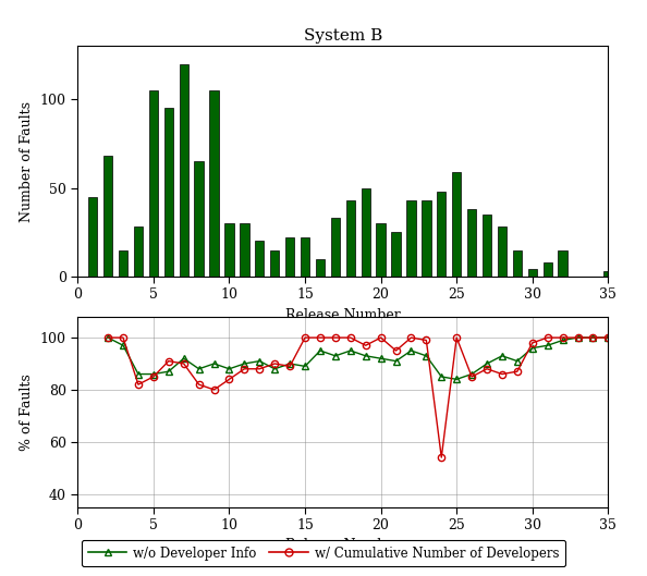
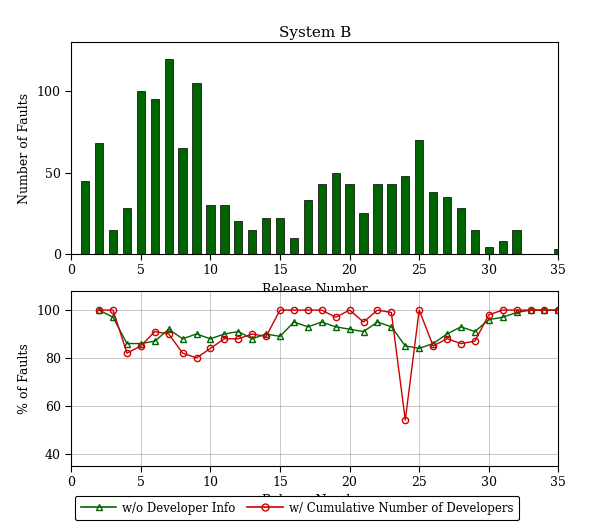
System B/5: 105 -> 100
System B/20: 30 -> 43
System B/25: 59 -> 70
